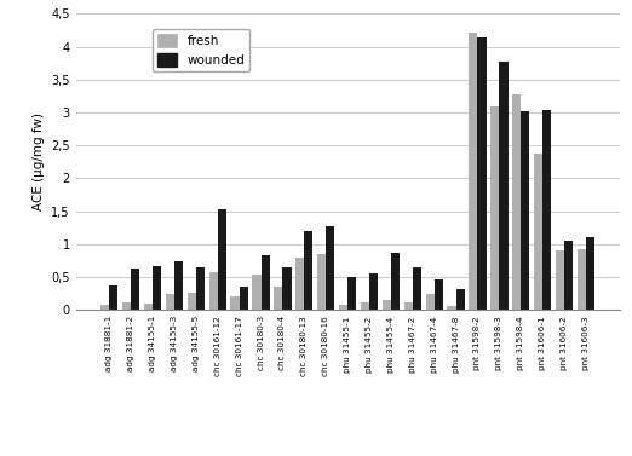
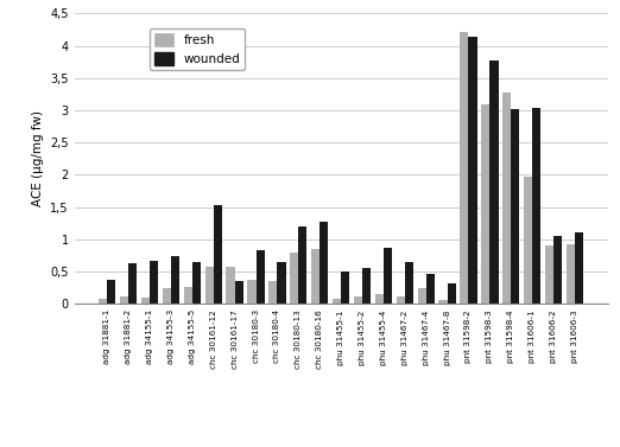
fresh/chc 30161-17: 0,20 -> 0,58
fresh/chc 30180-3: 0,53 -> 0,38
fresh/pnt 31606-1: 2,38 -> 1,98
